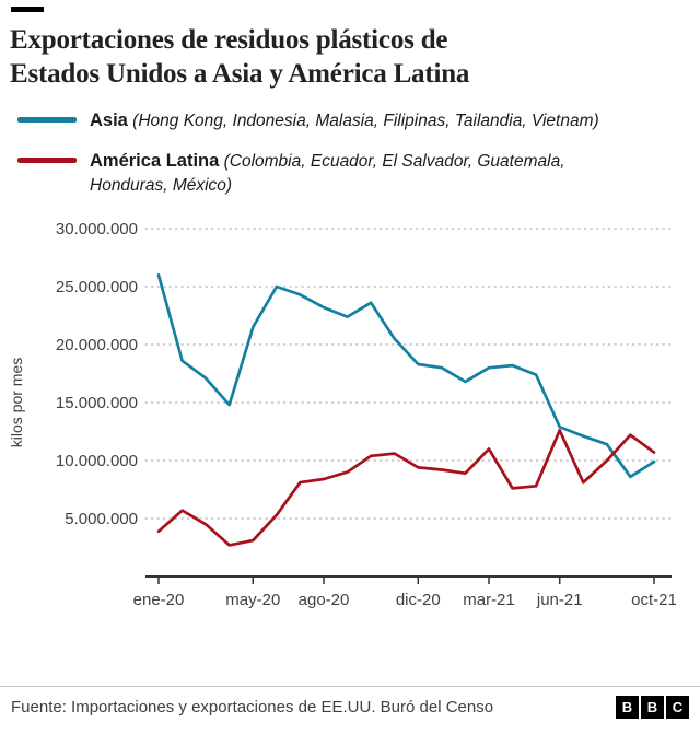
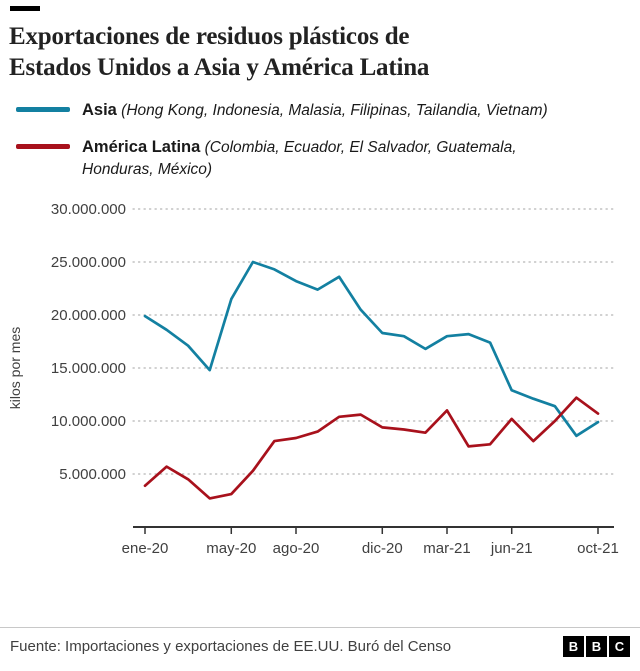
Asia/ene-20: 26000000 -> 19900000
América Latina/jun-21: 12600000 -> 10200000
